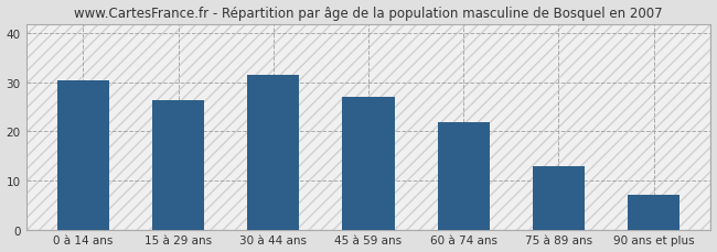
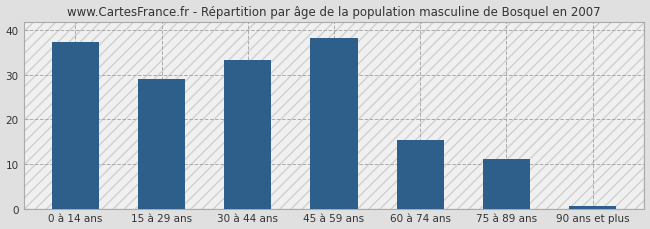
0 à 14 ans: 30.5 -> 37.3
15 à 29 ans: 26.5 -> 29.2
30 à 44 ans: 31.5 -> 33.3
45 à 59 ans: 27.0 -> 38.3
60 à 74 ans: 22.0 -> 15.3
75 à 89 ans: 13.0 -> 11.1
90 ans et plus: 7.0 -> 0.5
